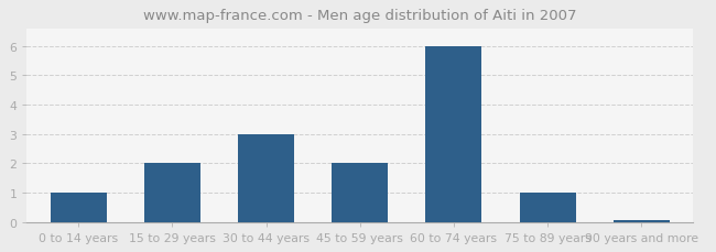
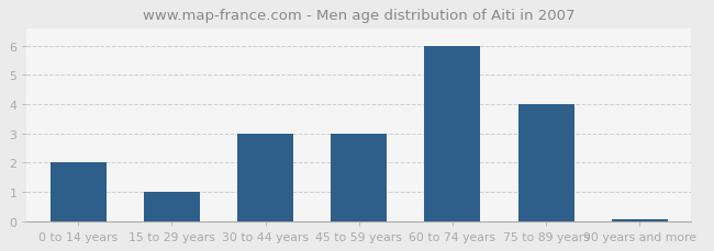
0 to 14 years: 1.00 -> 2.00
15 to 29 years: 2.00 -> 1.00
45 to 59 years: 2.00 -> 3.00
75 to 89 years: 1.00 -> 4.00
